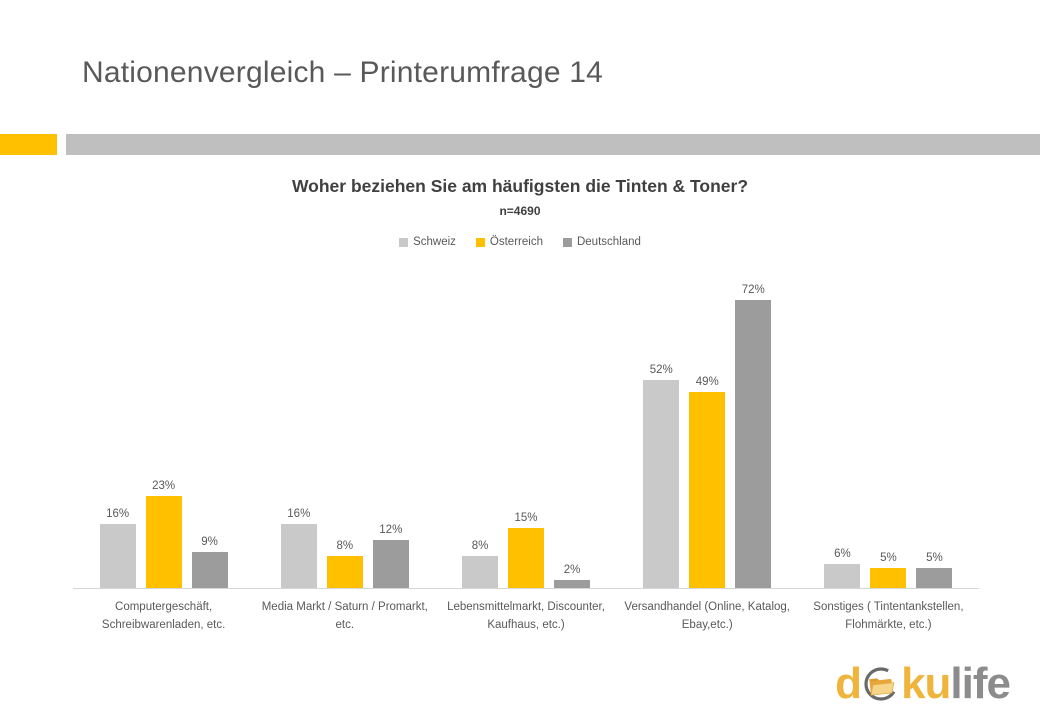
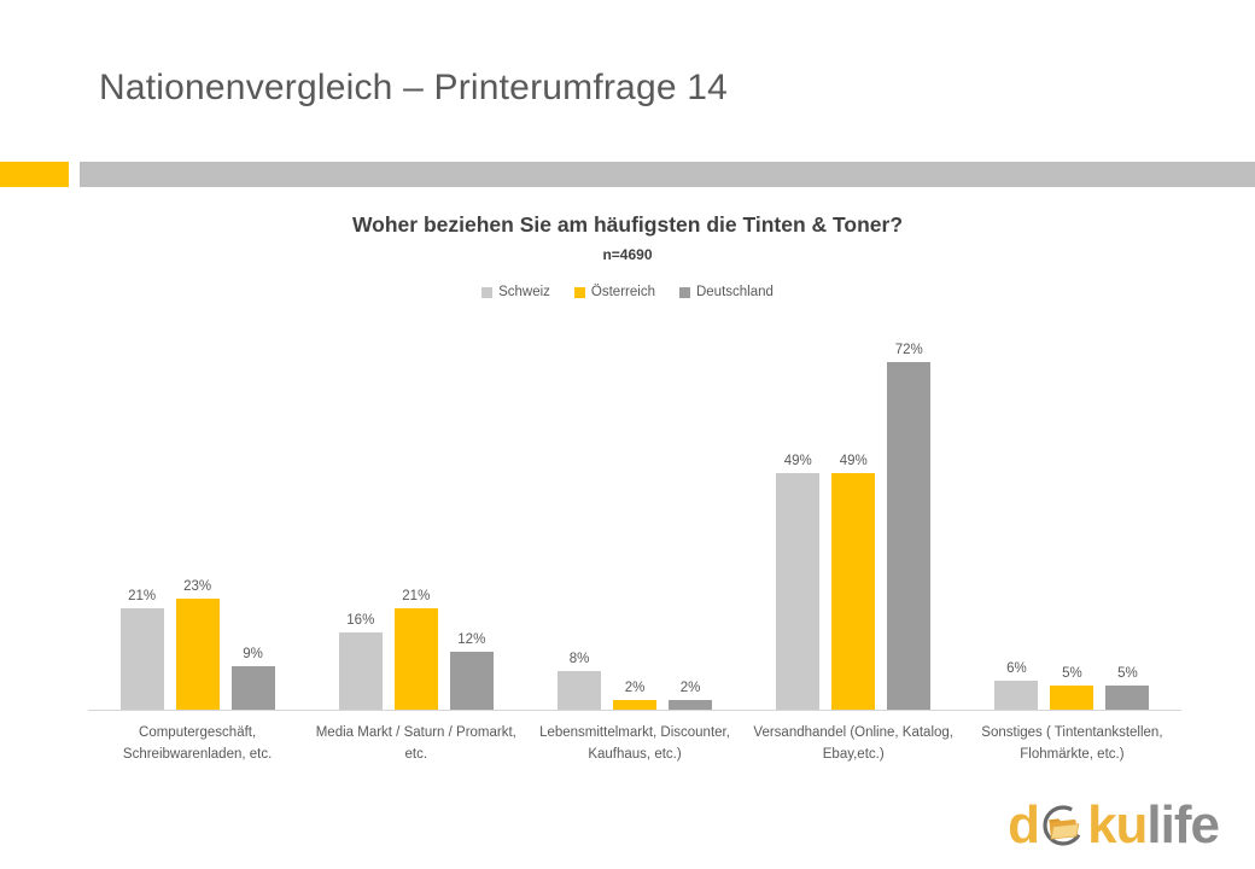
Schweiz/Computergeschäft, Schreibwarenladen, etc.: 16% -> 21%
Österreich/Media Markt / Saturn / Promarkt, etc.: 8% -> 21%
Österreich/Lebensmittelmarkt, Discounter, Kaufhaus, etc.): 15% -> 2%
Schweiz/Versandhandel (Online, Katalog, Ebay,etc.): 52% -> 49%
